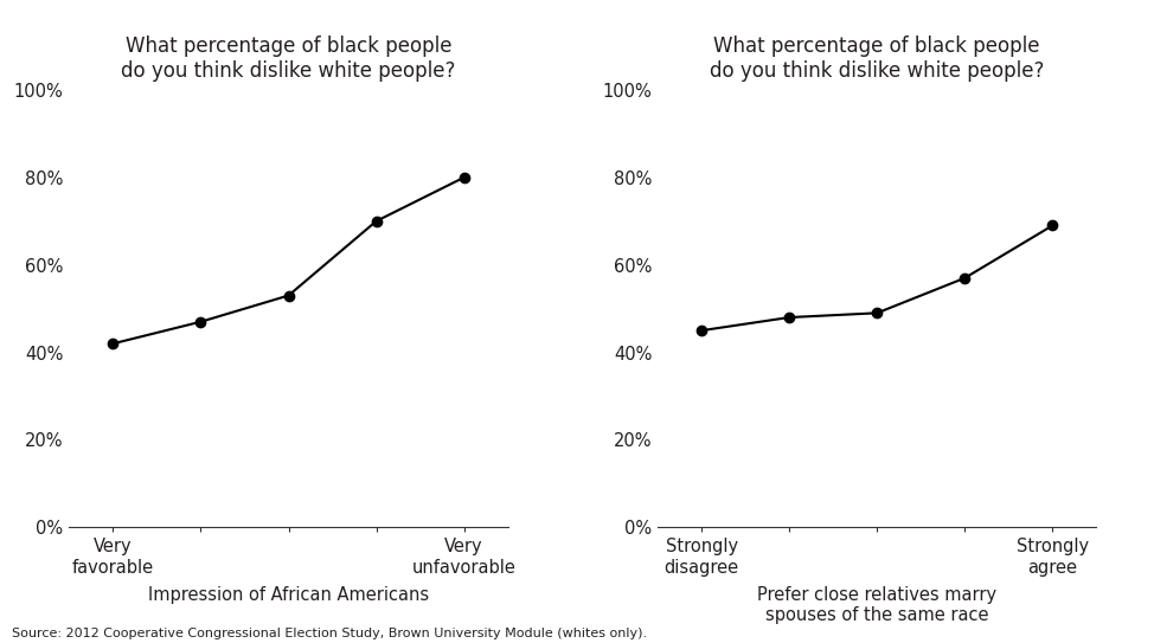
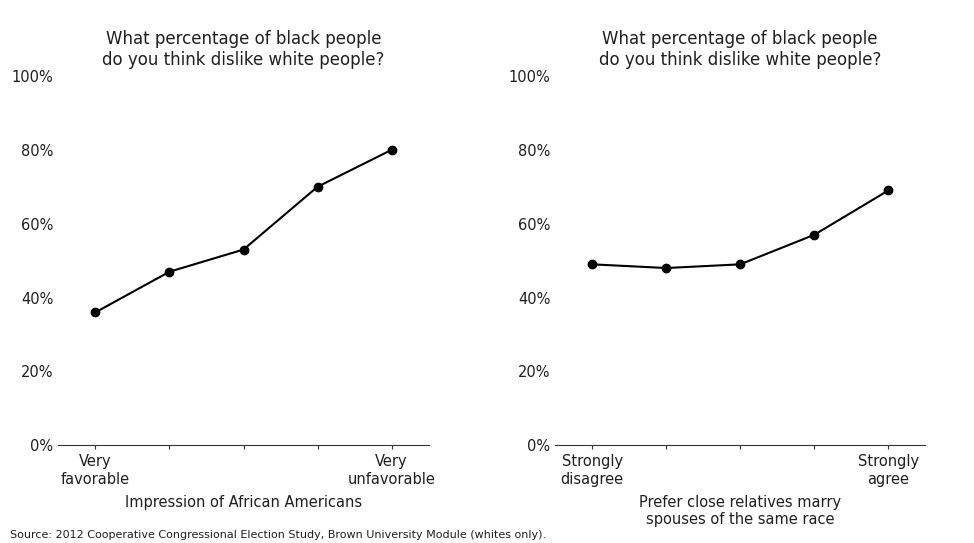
Very favorable: 42% -> 36%
Strongly disagree: 45% -> 49%
